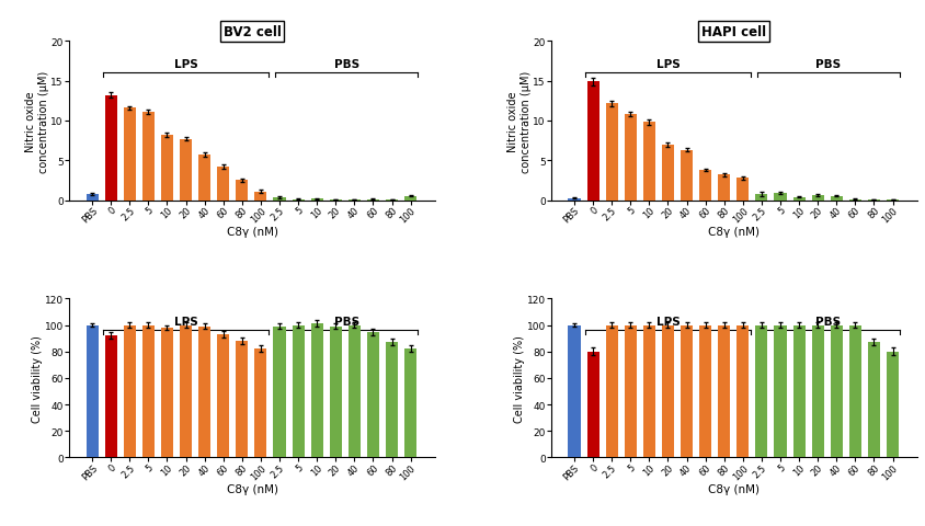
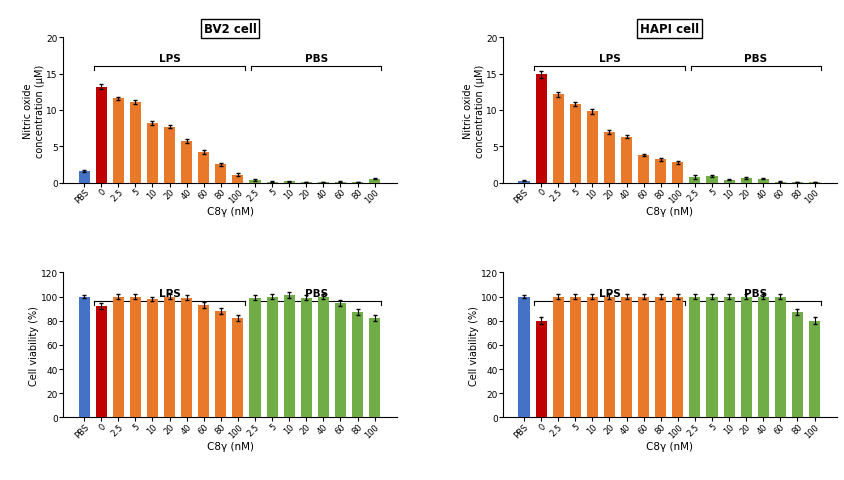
BV2 cell/PBS: 0.8 -> 1.6
